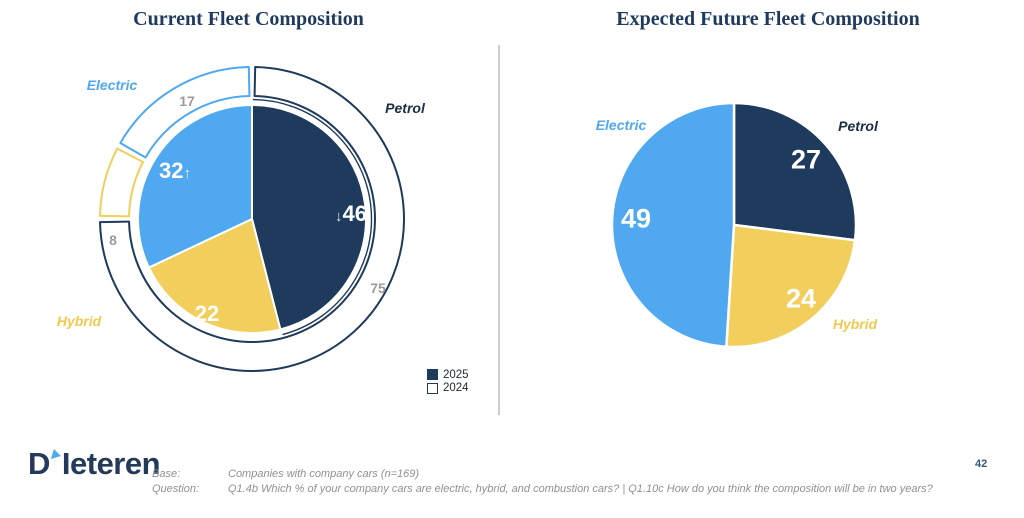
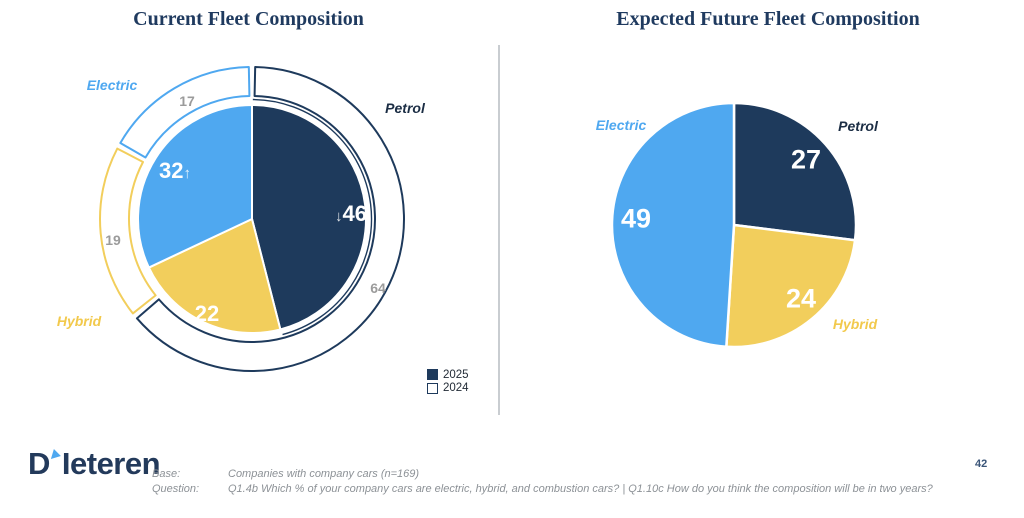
Current Fleet Composition/2024/Petrol: 75 -> 64
Current Fleet Composition/2024/Hybrid: 8 -> 19
